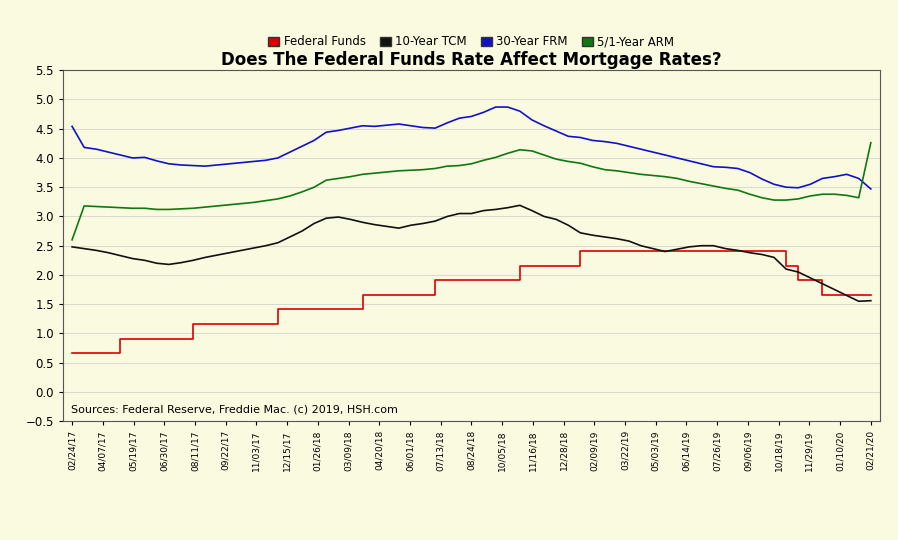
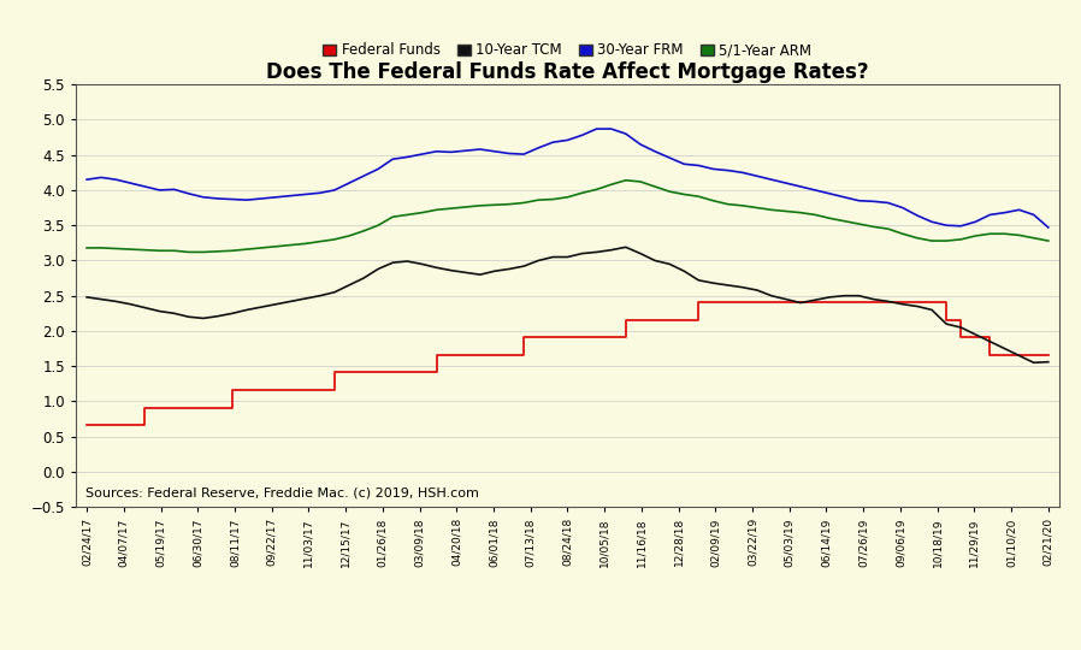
30-Year FRM/02/24/17: 4.54 -> 4.15
5/1-Year ARM/02/24/17: 2.60 -> 3.18
5/1-Year ARM/02/21/20: 4.26 -> 3.28
